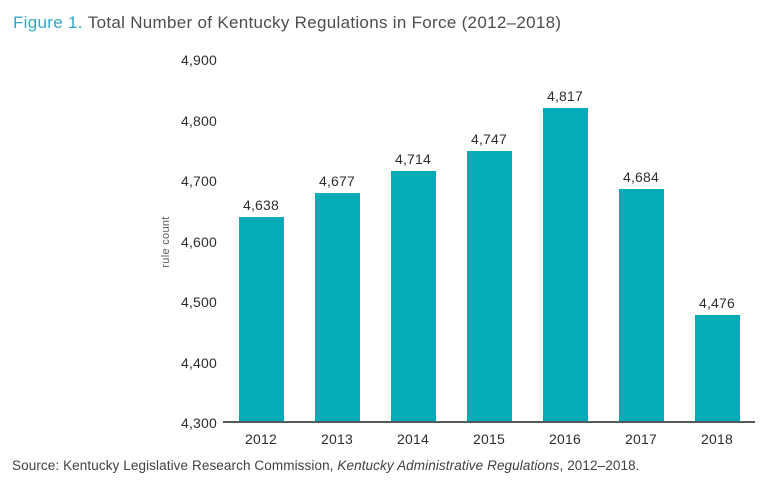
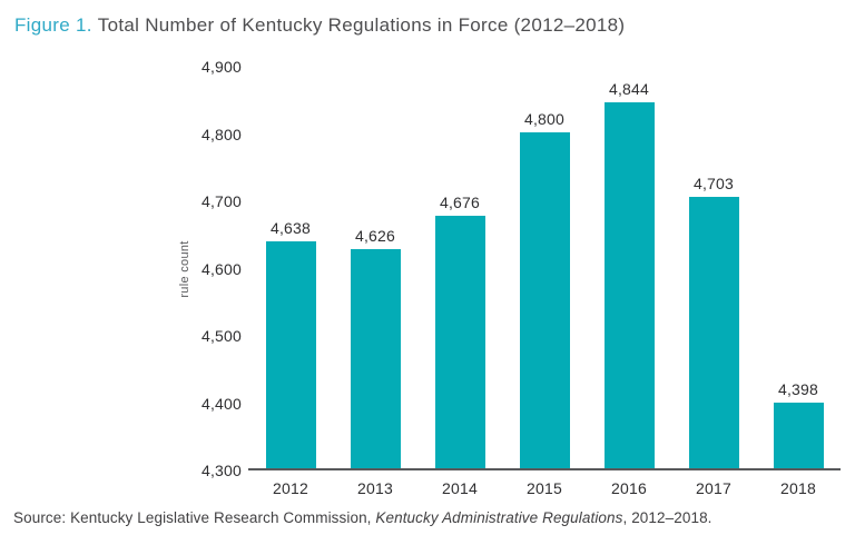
2013: 4,677 -> 4,626
2014: 4,714 -> 4,676
2015: 4,747 -> 4,800
2016: 4,817 -> 4,844
2017: 4,684 -> 4,703
2018: 4,476 -> 4,398
